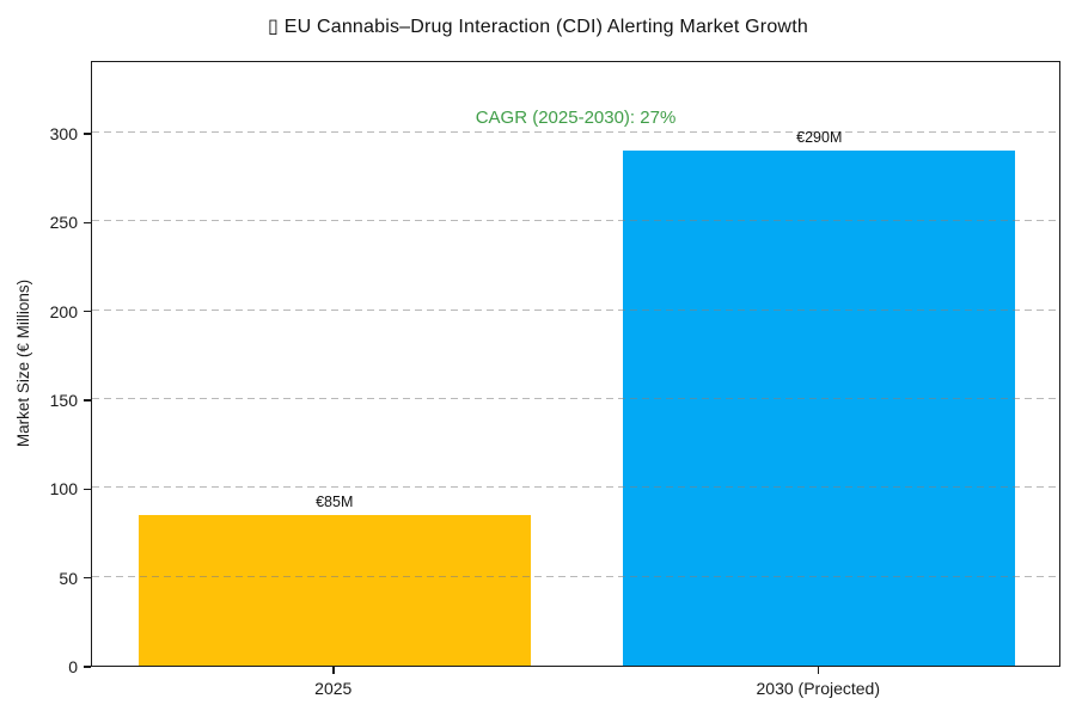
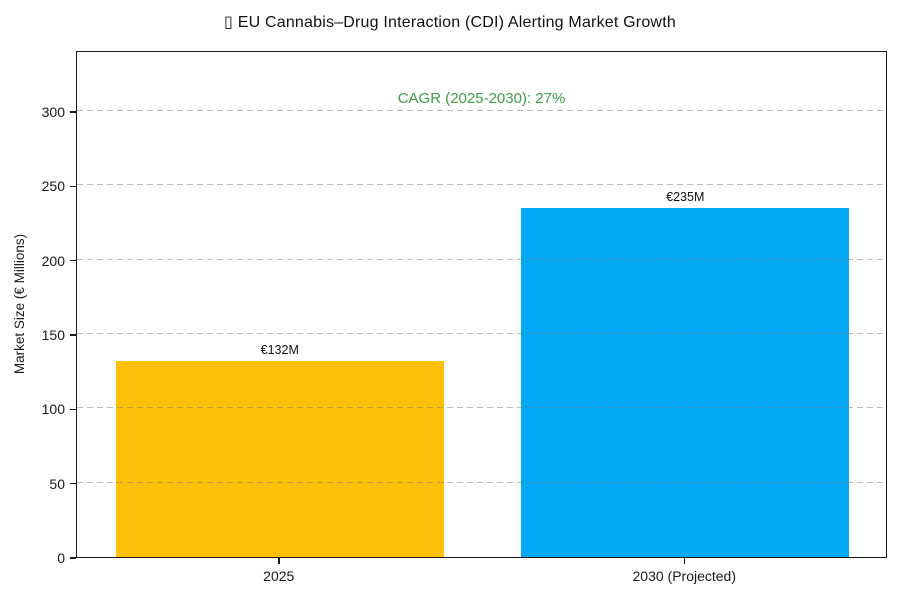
2025: €85M -> €132M
2030 (Projected): €290M -> €235M
